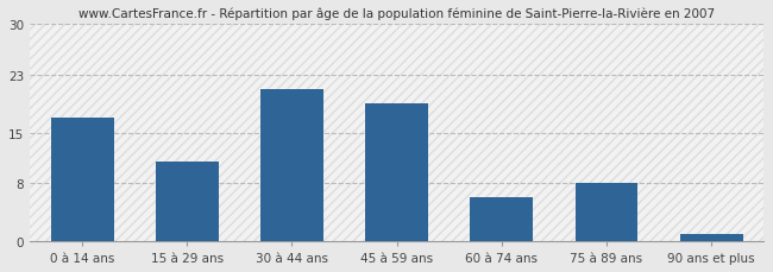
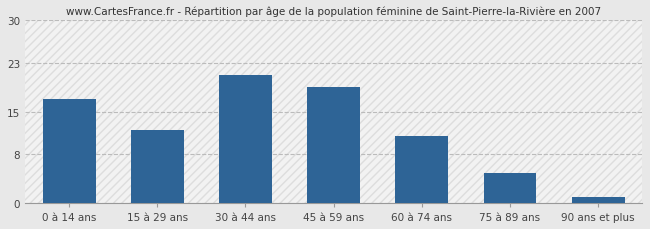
15 à 29 ans: 11 -> 12
60 à 74 ans: 6 -> 11
75 à 89 ans: 8 -> 5
